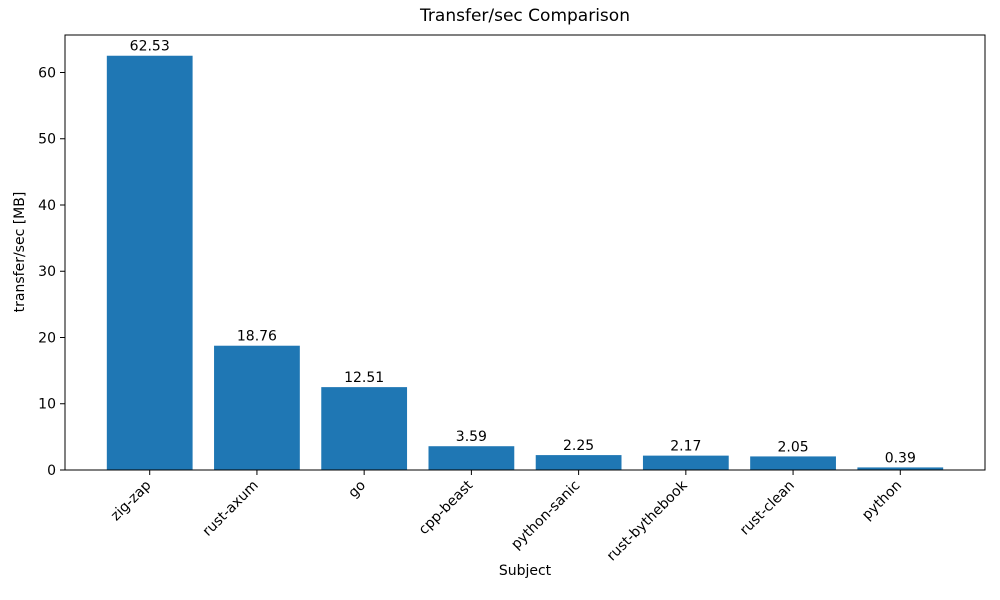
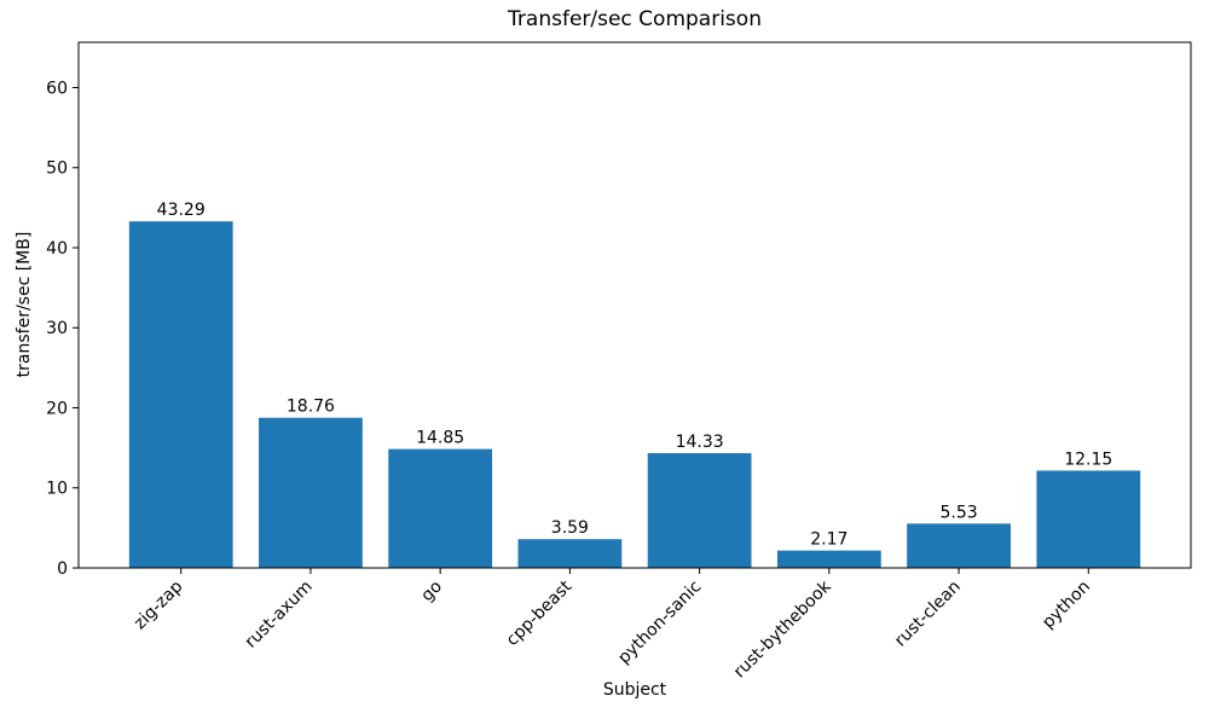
zig-zap: 62.53 -> 43.29
go: 12.51 -> 14.85
python-sanic: 2.25 -> 14.33
rust-clean: 2.05 -> 5.53
python: 0.39 -> 12.15
